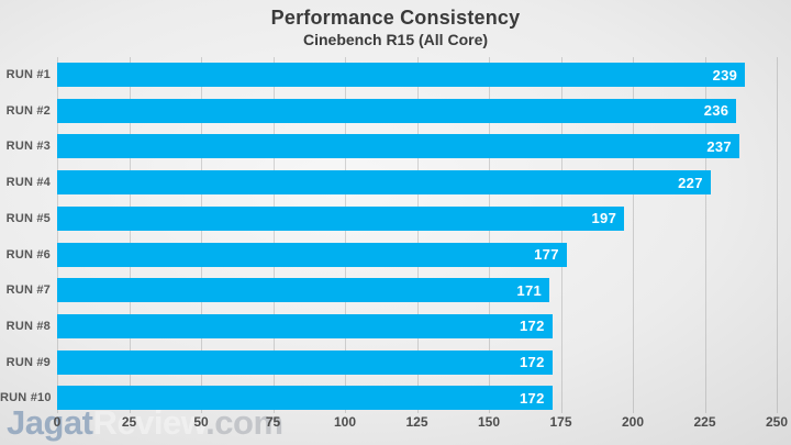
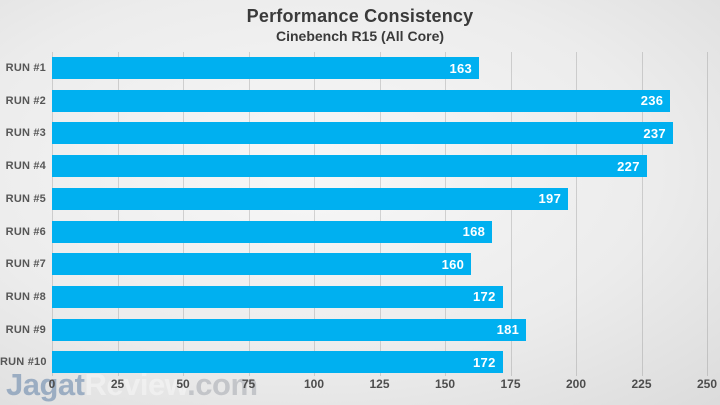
RUN #1: 239 -> 163
RUN #6: 177 -> 168
RUN #7: 171 -> 160
RUN #9: 172 -> 181
